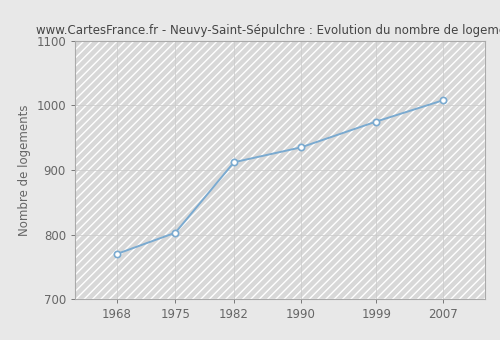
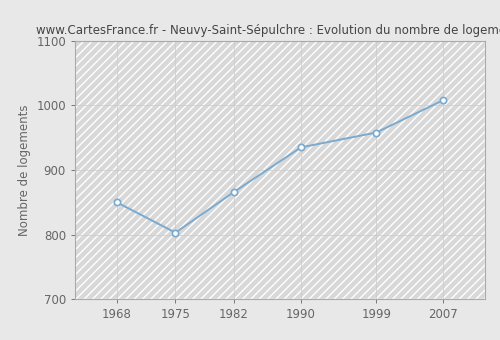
1968: 770 -> 850
1982: 912 -> 866
1999: 975 -> 958
